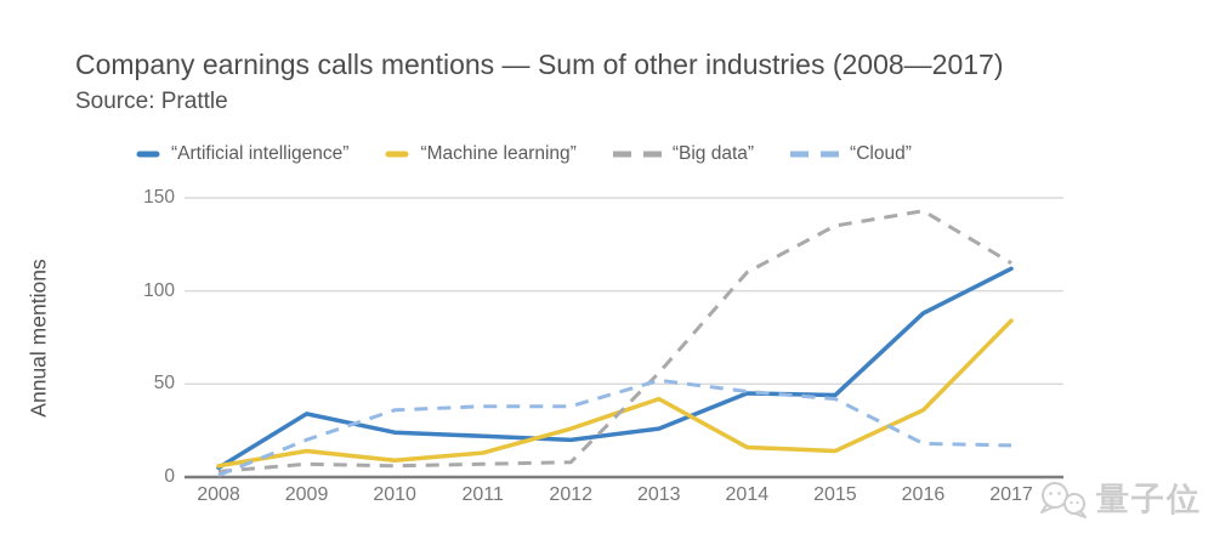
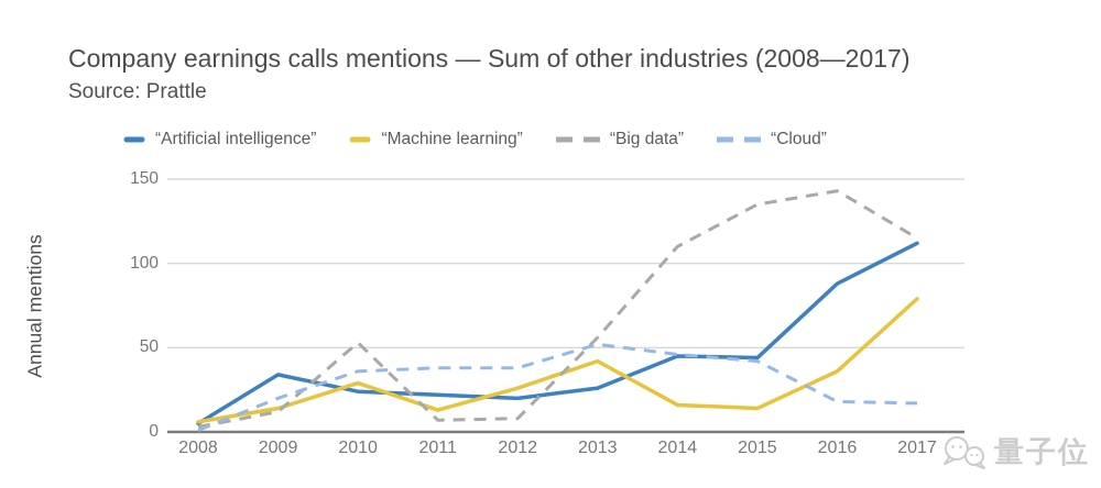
“Big data”/2009: 7 -> 12
“Machine learning”/2010: 9 -> 29
“Big data”/2010: 6 -> 53
“Machine learning”/2017: 84 -> 79
